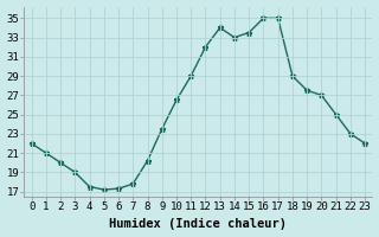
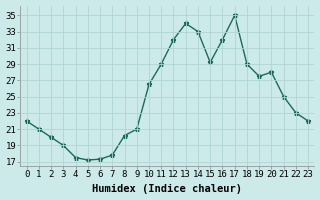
9: 23.5 -> 21.0
15: 33.5 -> 29.2
16: 35.0 -> 32.0
20: 27.0 -> 28.0
